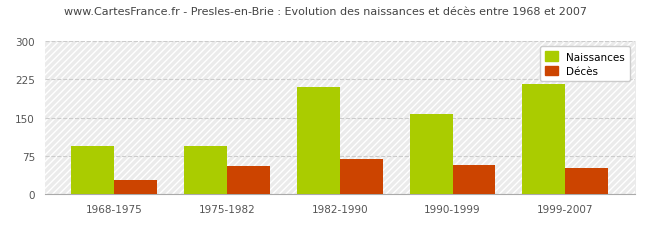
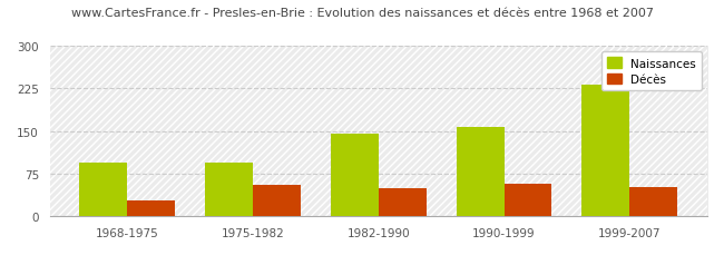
Naissances/1982-1990: 210 -> 145
Décès/1982-1990: 70 -> 50
Naissances/1999-2007: 216 -> 232
